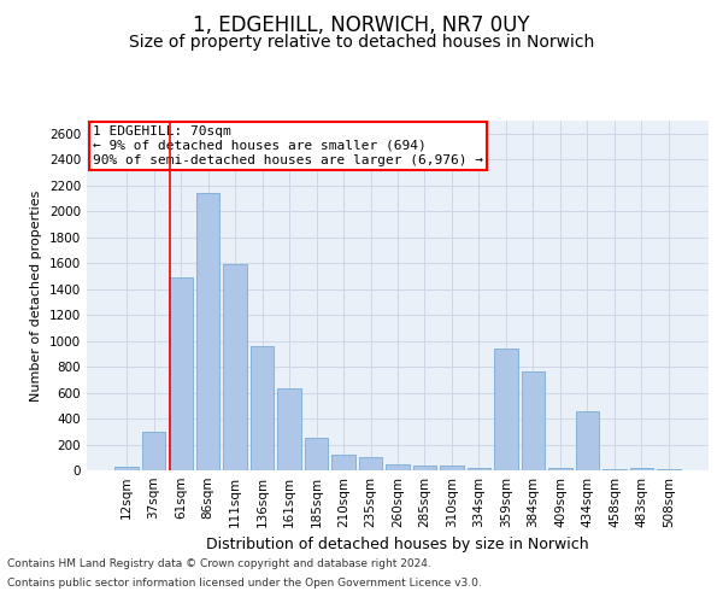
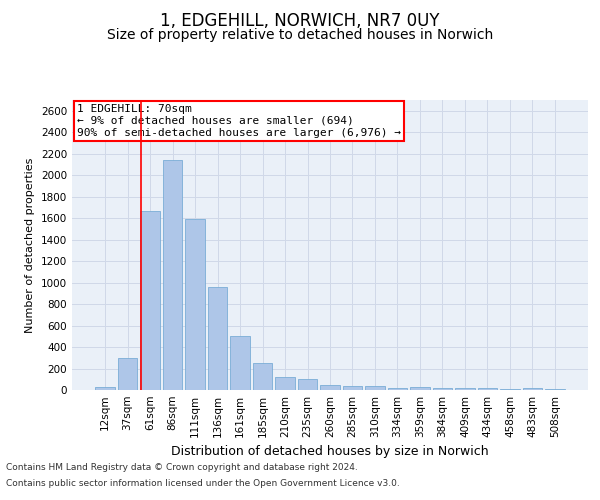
61sqm: 1490 -> 1670
161sqm: 630 -> 500
359sqm: 940 -> 30
384sqm: 760 -> 20
434sqm: 460 -> 20
